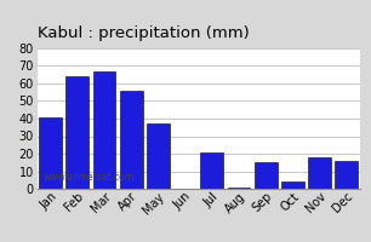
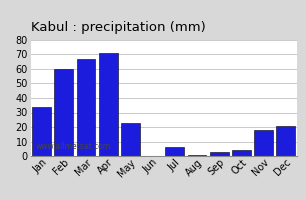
Jan: 41 -> 34
Feb: 64 -> 60
Apr: 56 -> 71
May: 37 -> 23
Jul: 21 -> 6
Sep: 15 -> 3
Dec: 16 -> 21
